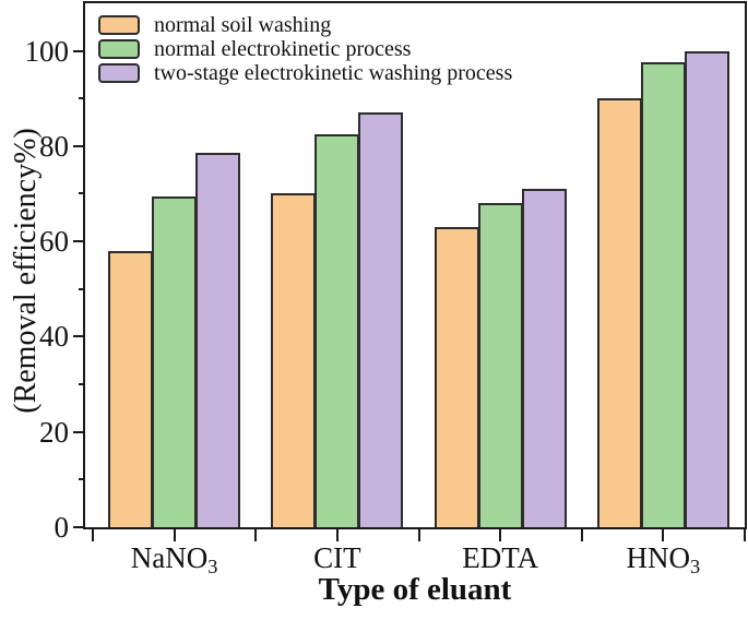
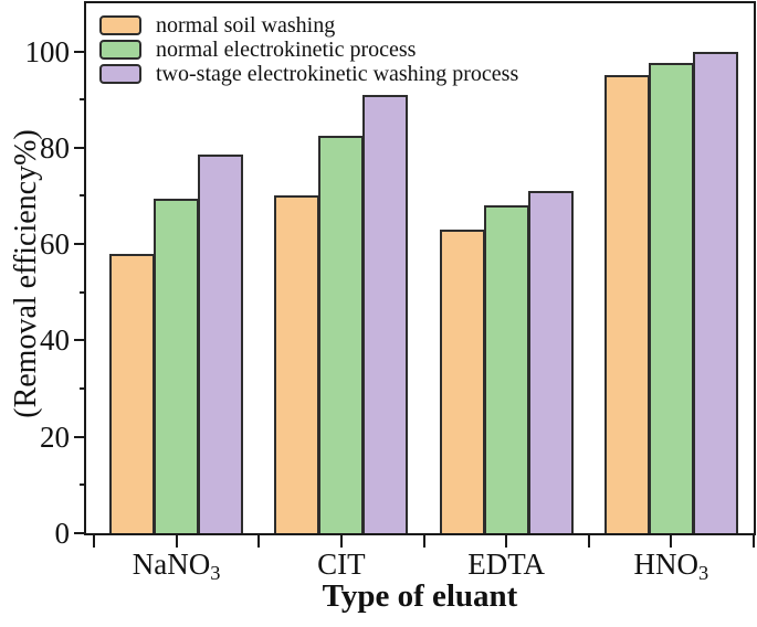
two-stage electrokinetic washing process/CIT: 87 -> 91
normal soil washing/HNO3: 90 -> 95
